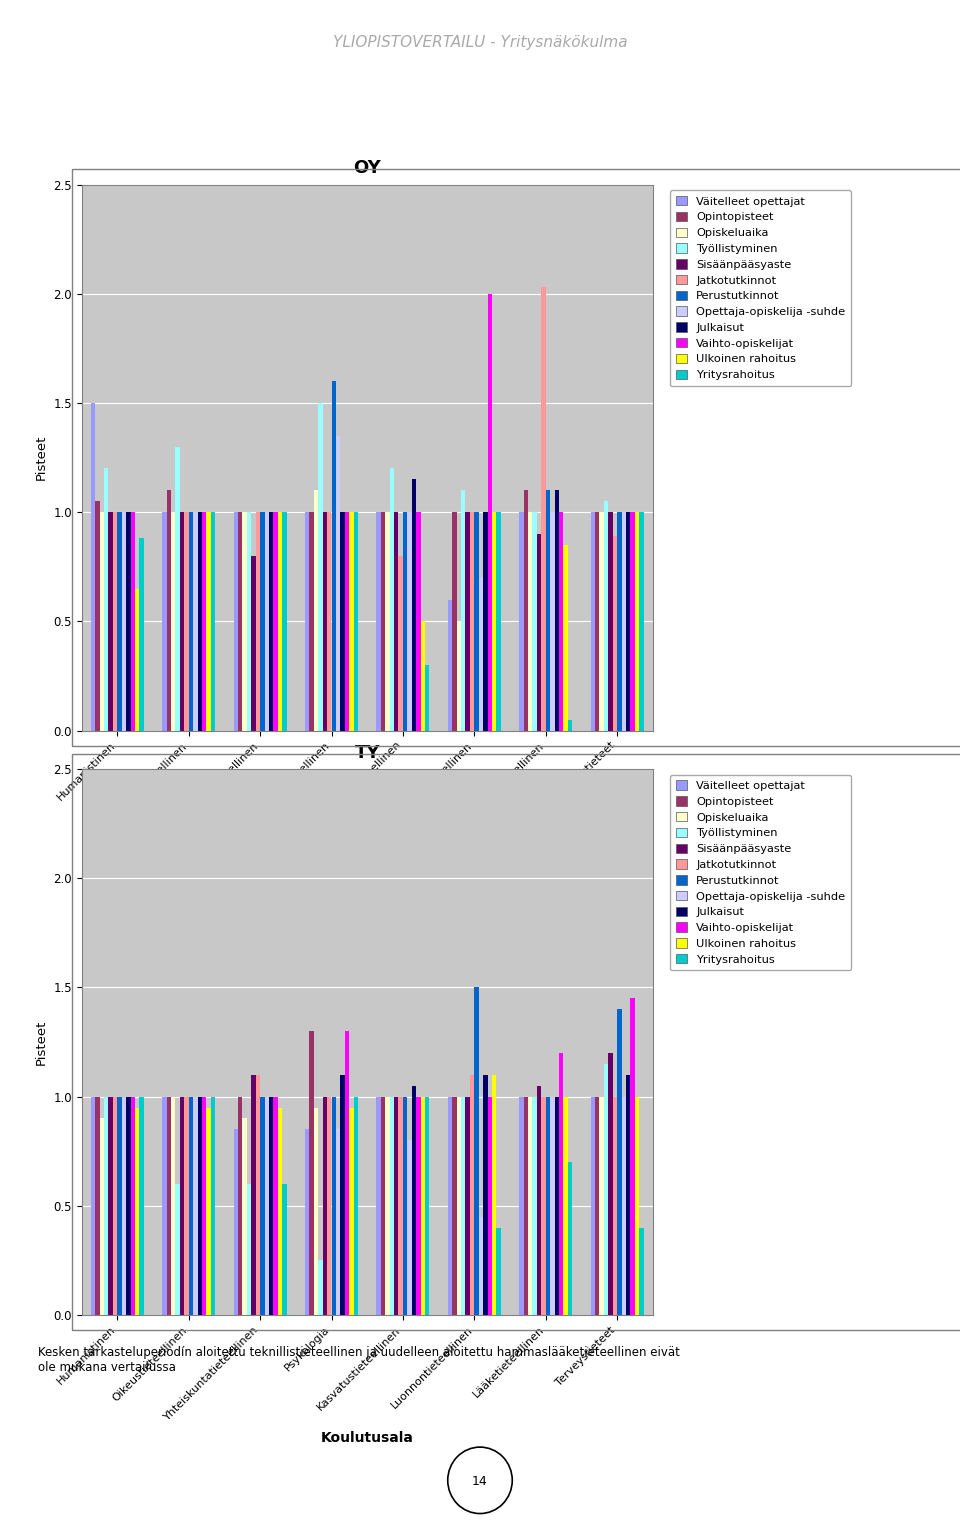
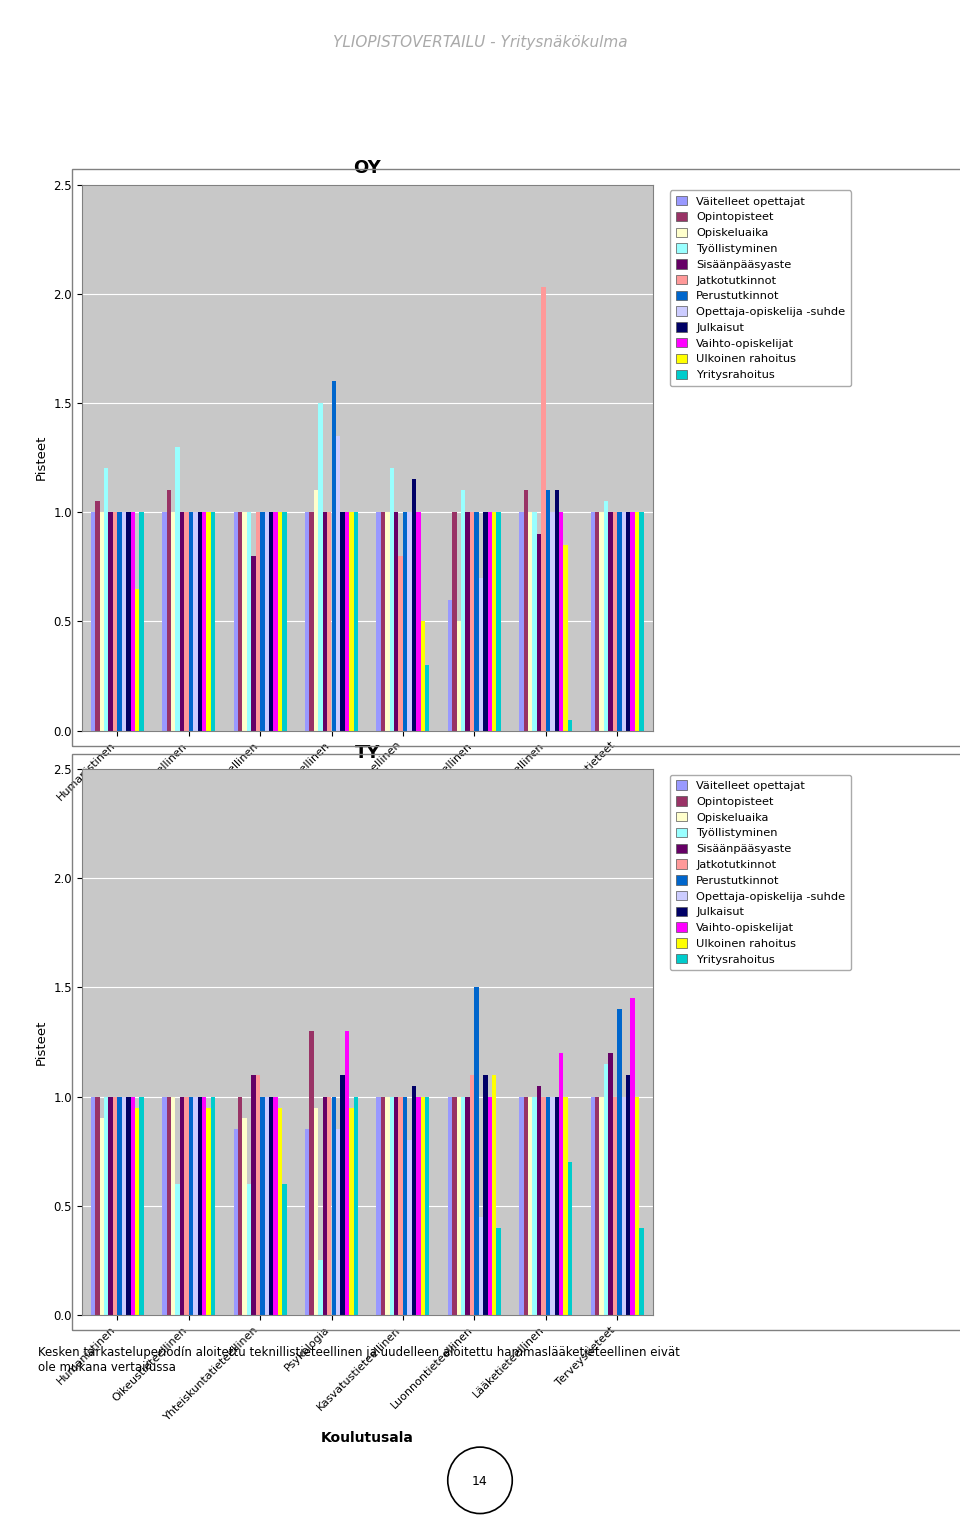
OY/Väitelleet opettajat/Humanistinen: 1.5 -> 1.0
OY/Yritysrahoitus/Humanistinen: 0.88 -> 1.00
OY/Vaihto-opiskelijat/Lääketieteellinen: 2 -> 1
OY/Jatkotutkinnot/Terveystieteet: 0.89 -> 1.00
